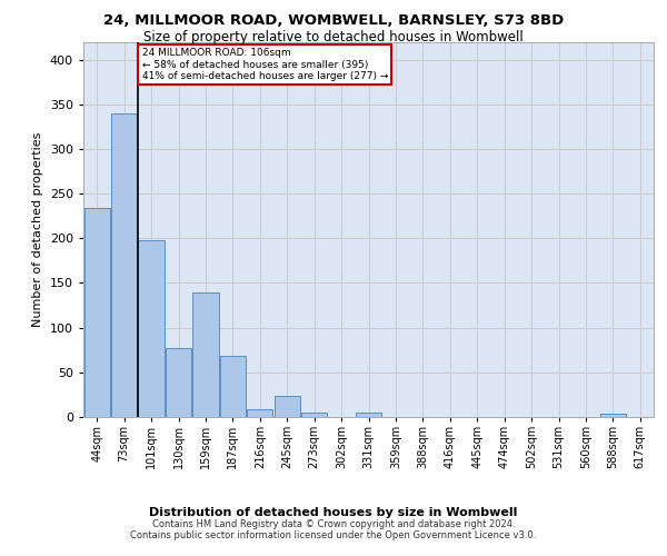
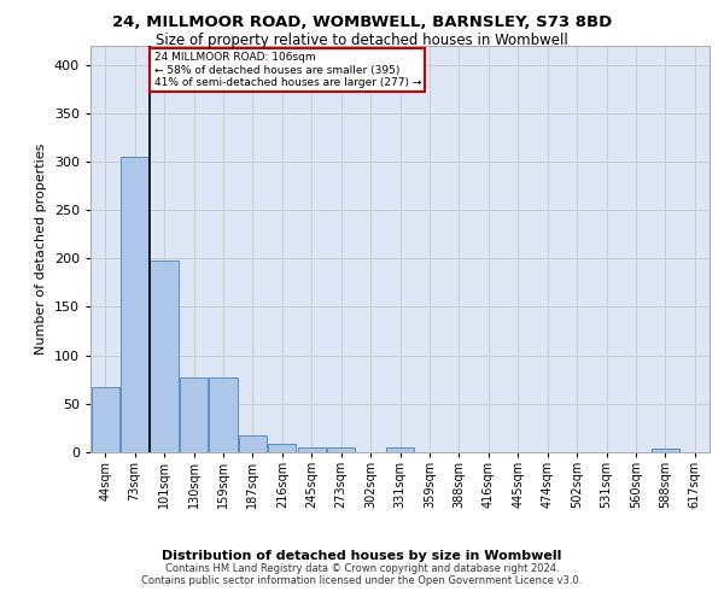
44sqm: 234 -> 67
73sqm: 340 -> 305
159sqm: 140 -> 77
187sqm: 68 -> 18
245sqm: 24 -> 5
